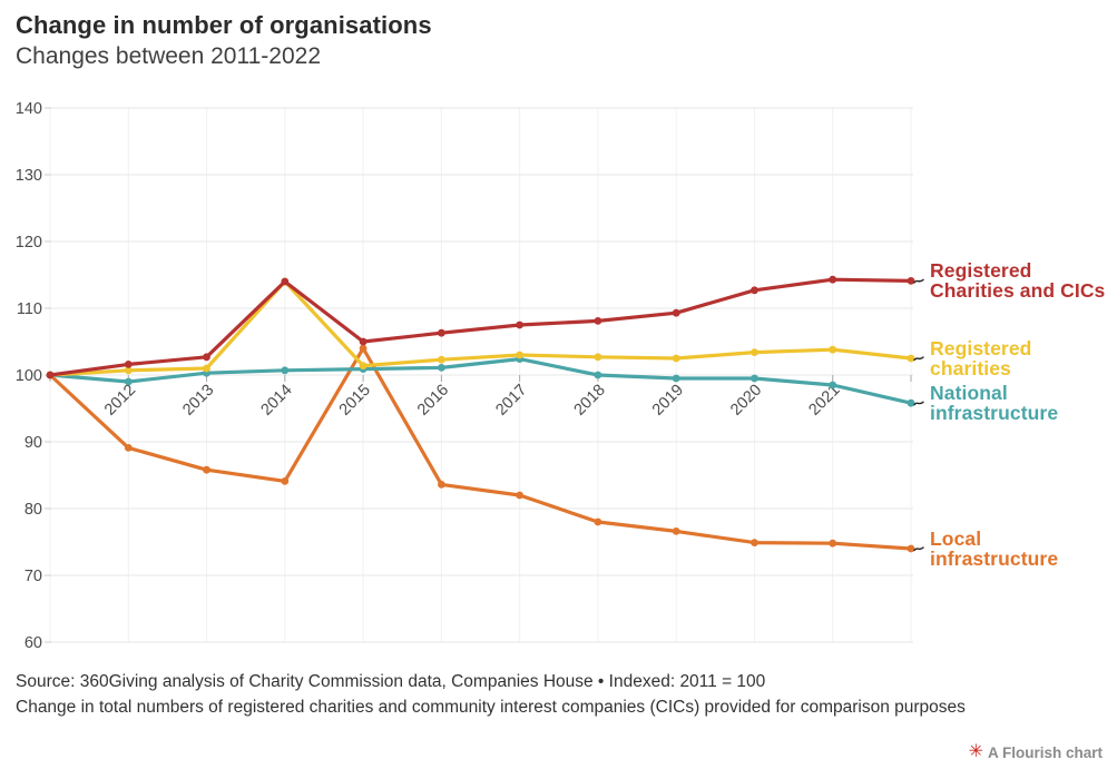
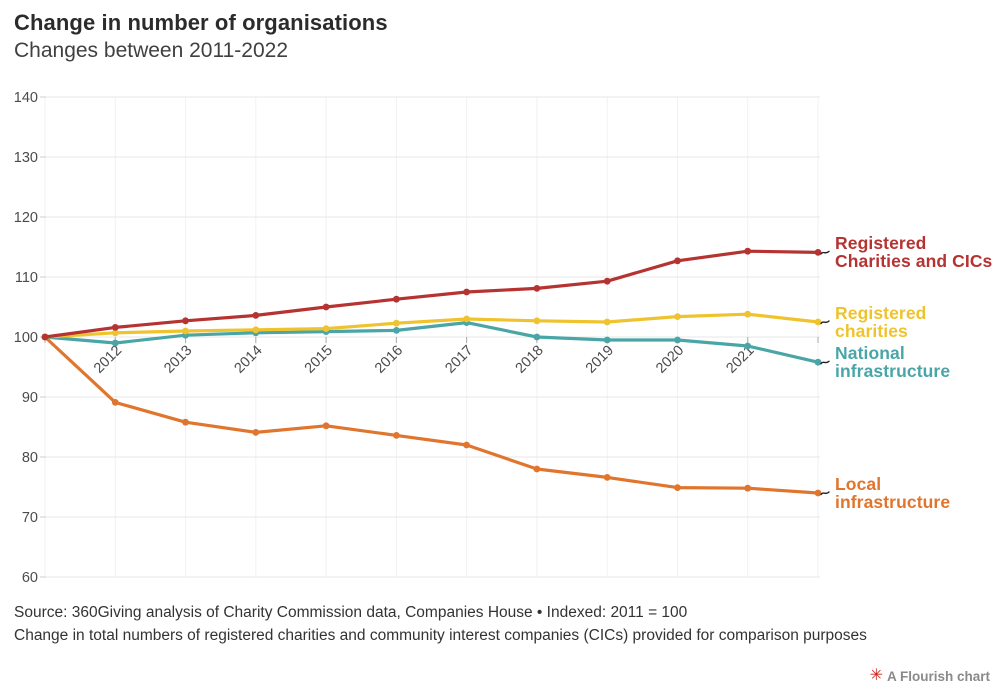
Registered Charities and CICs/2014: 114 -> 104
Registered charities/2014: 114 -> 101
Local infrastructure/2015: 104 -> 85
